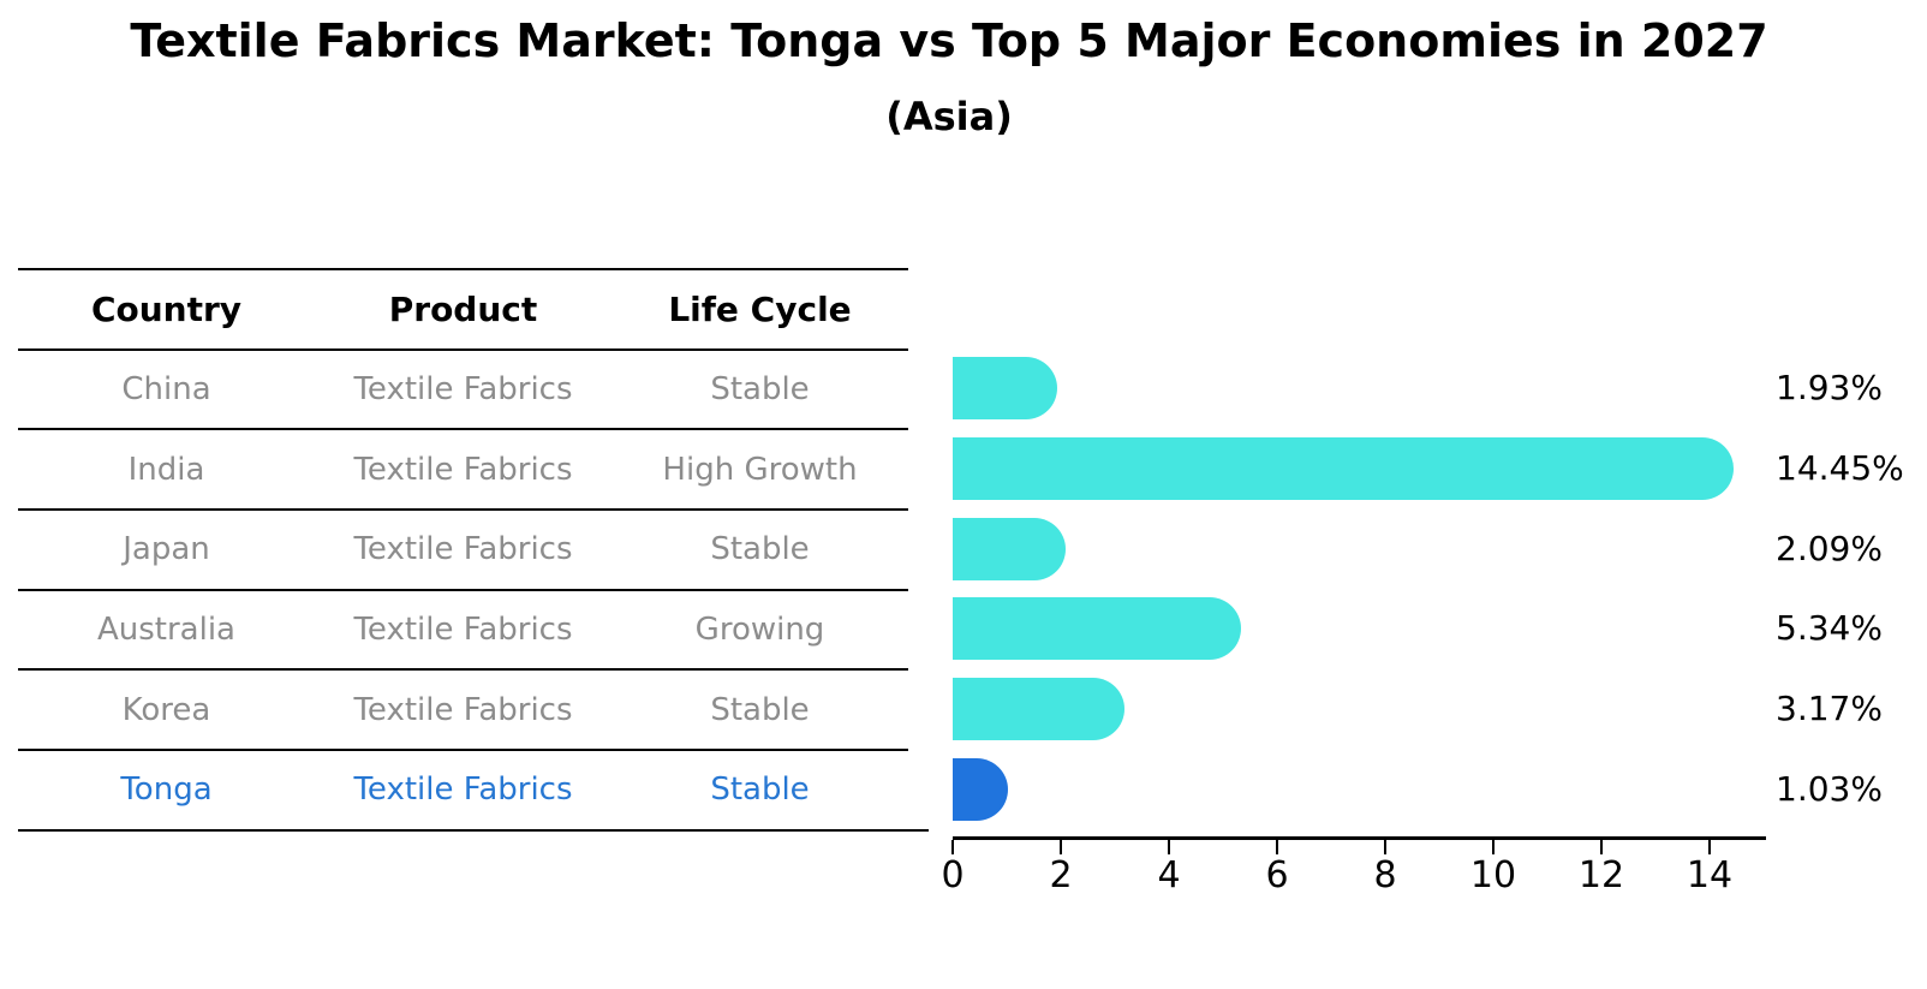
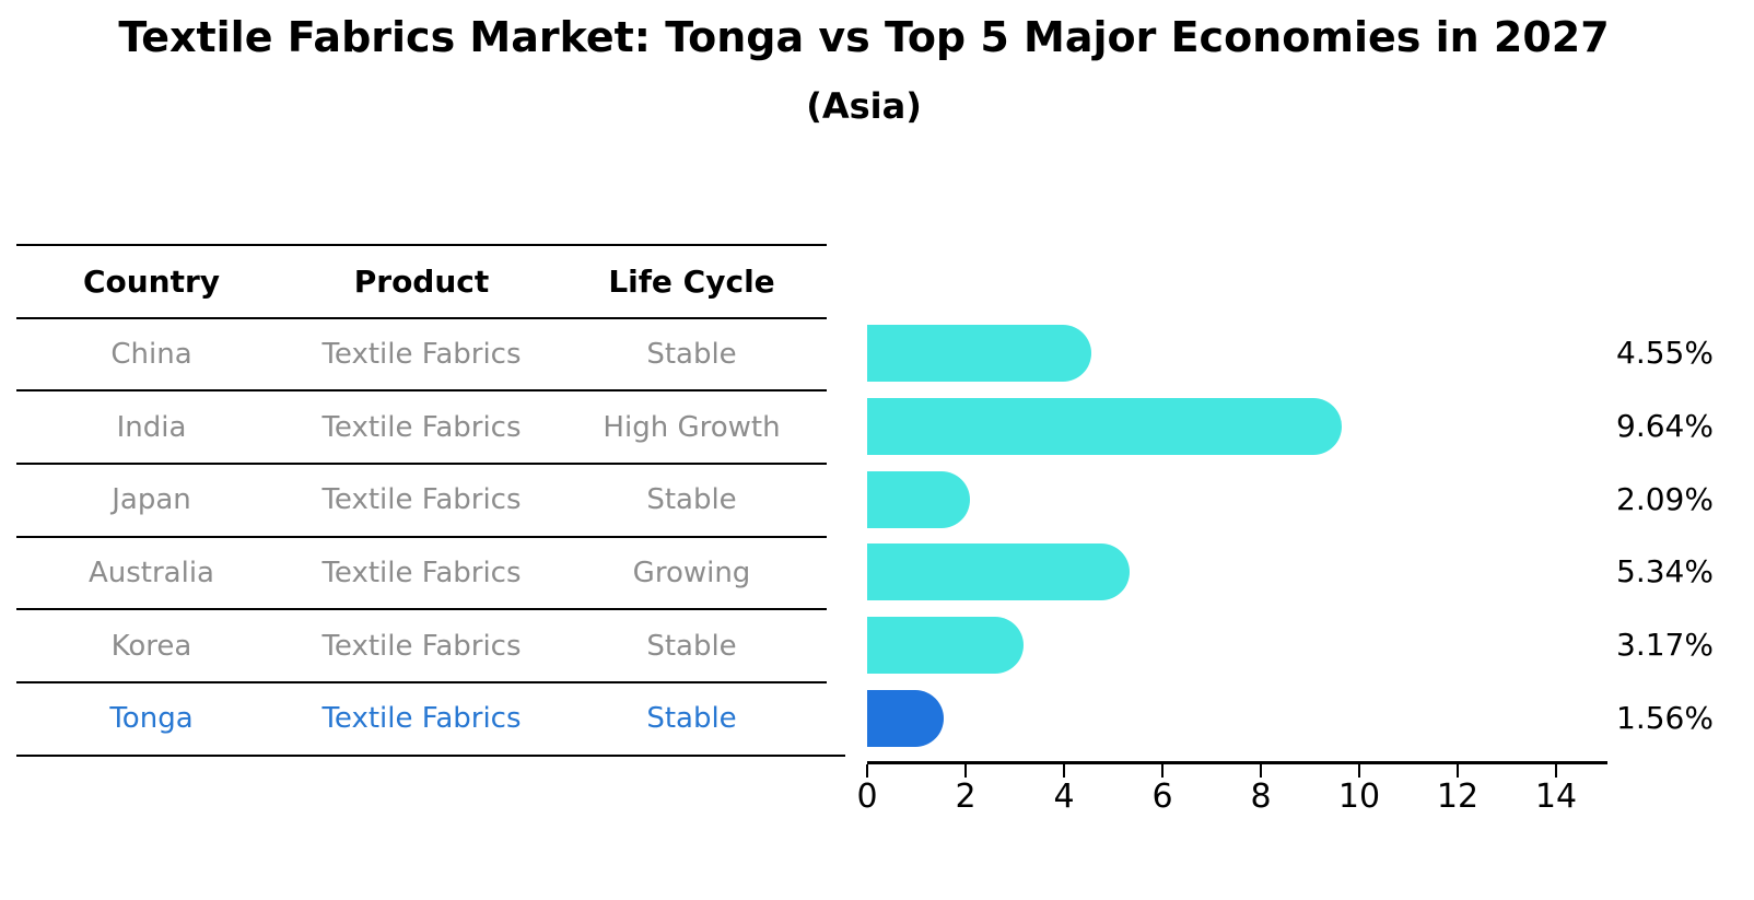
China: 1.93% -> 4.55%
India: 14.45% -> 9.64%
Tonga: 1.03% -> 1.56%
